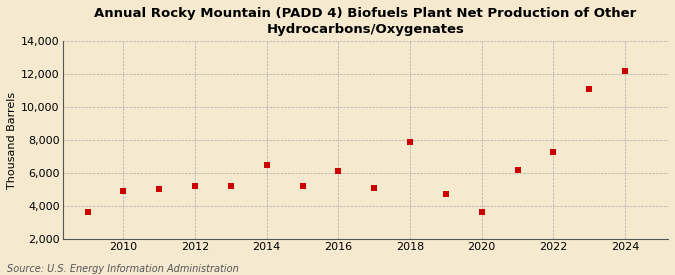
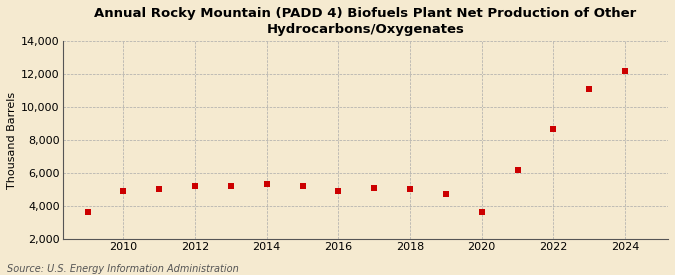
2014: 6,500 -> 5,300
2016: 6,100 -> 4,900
2018: 7,900 -> 5,000
2022: 7,300 -> 8,700
